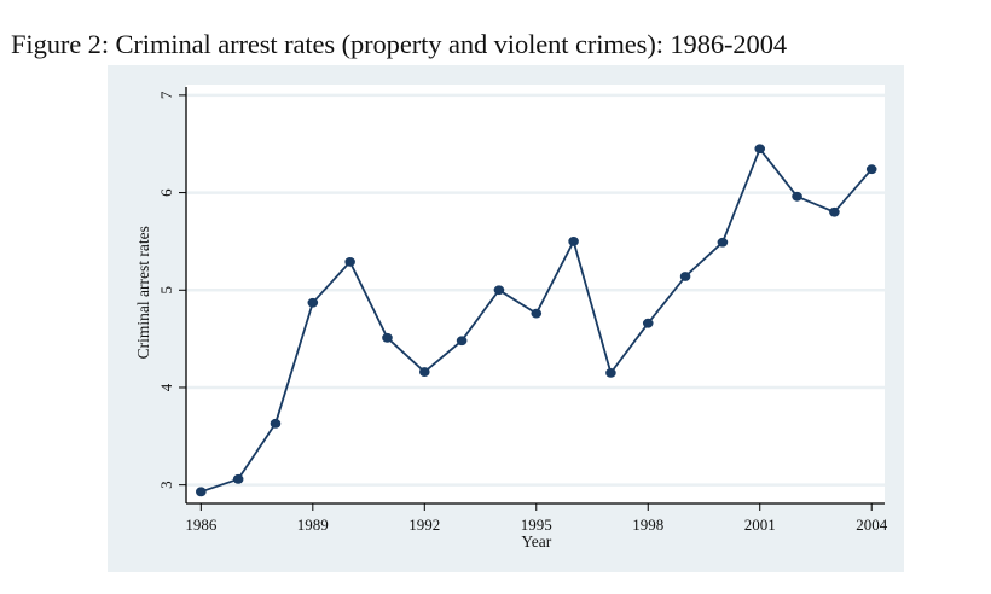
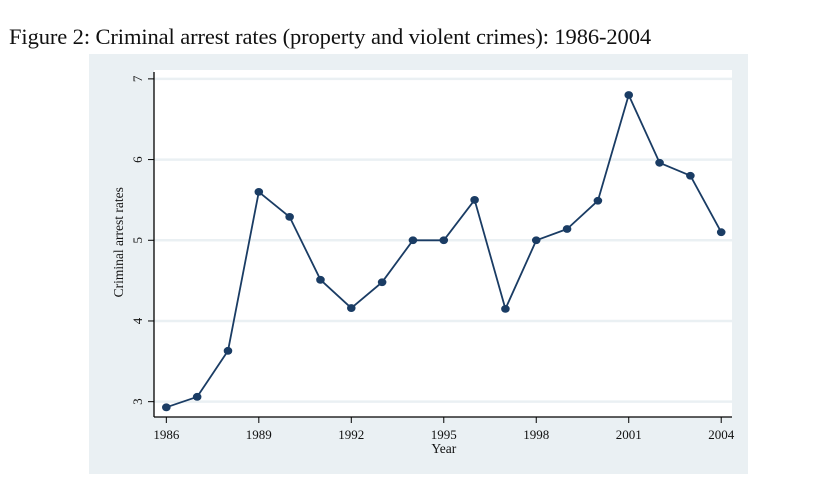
1989: 4.9 -> 5.6
1995: 4.8 -> 5.0
1998: 4.7 -> 5.0
2001: 6.5 -> 6.8
2004: 6.2 -> 5.1
